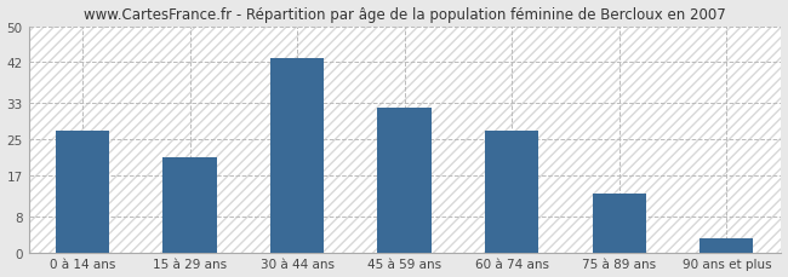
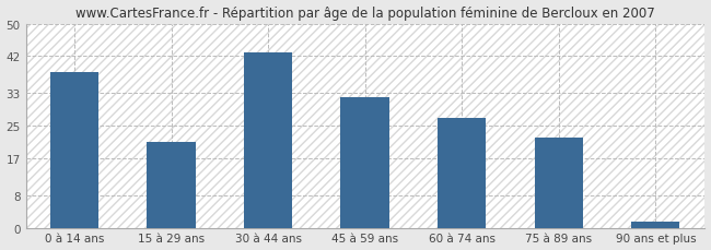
0 à 14 ans: 27.0 -> 38.0
75 à 89 ans: 13.0 -> 22.0
90 ans et plus: 3.0 -> 1.5
